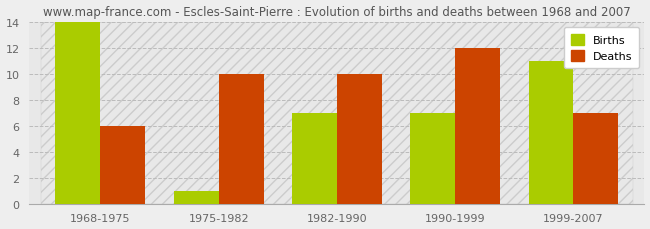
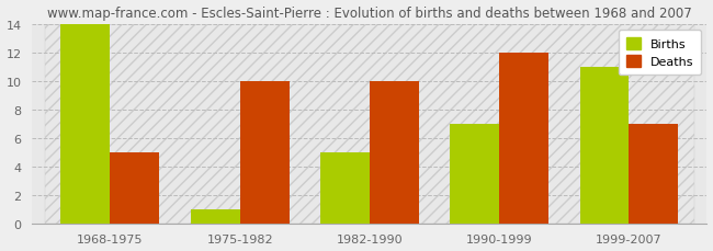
Deaths/1968-1975: 6 -> 5
Births/1982-1990: 7 -> 5
